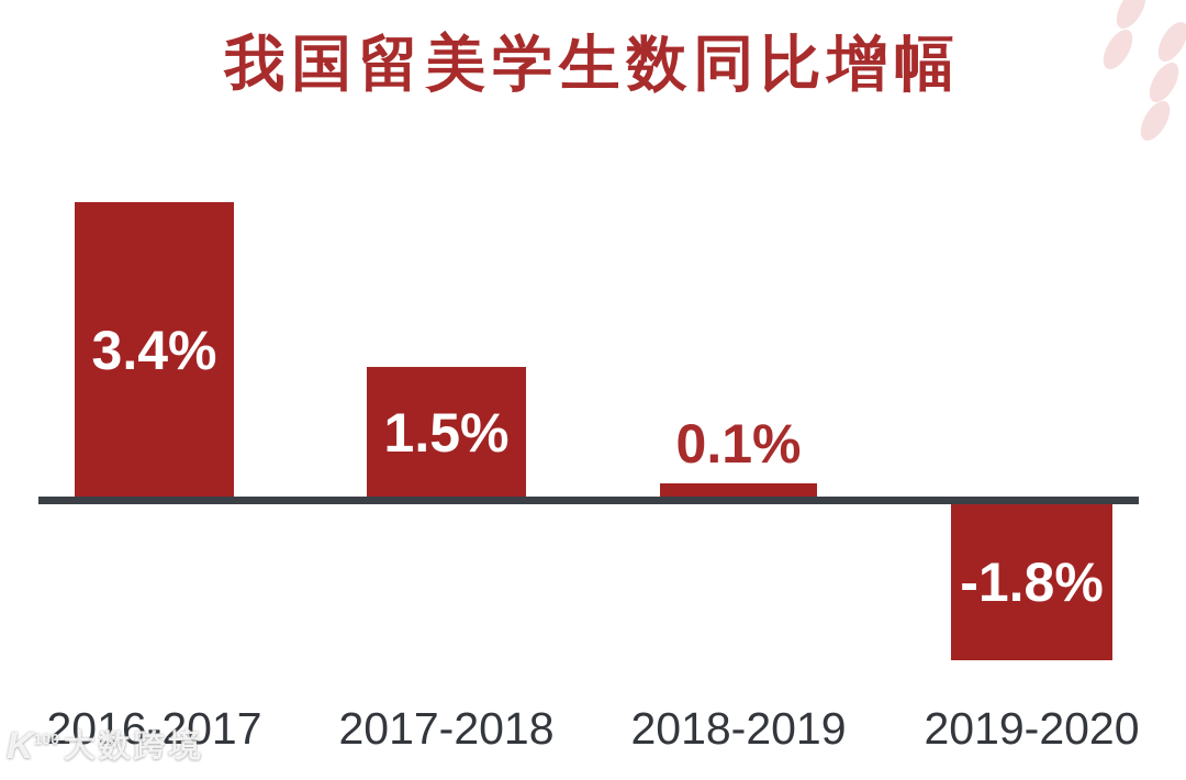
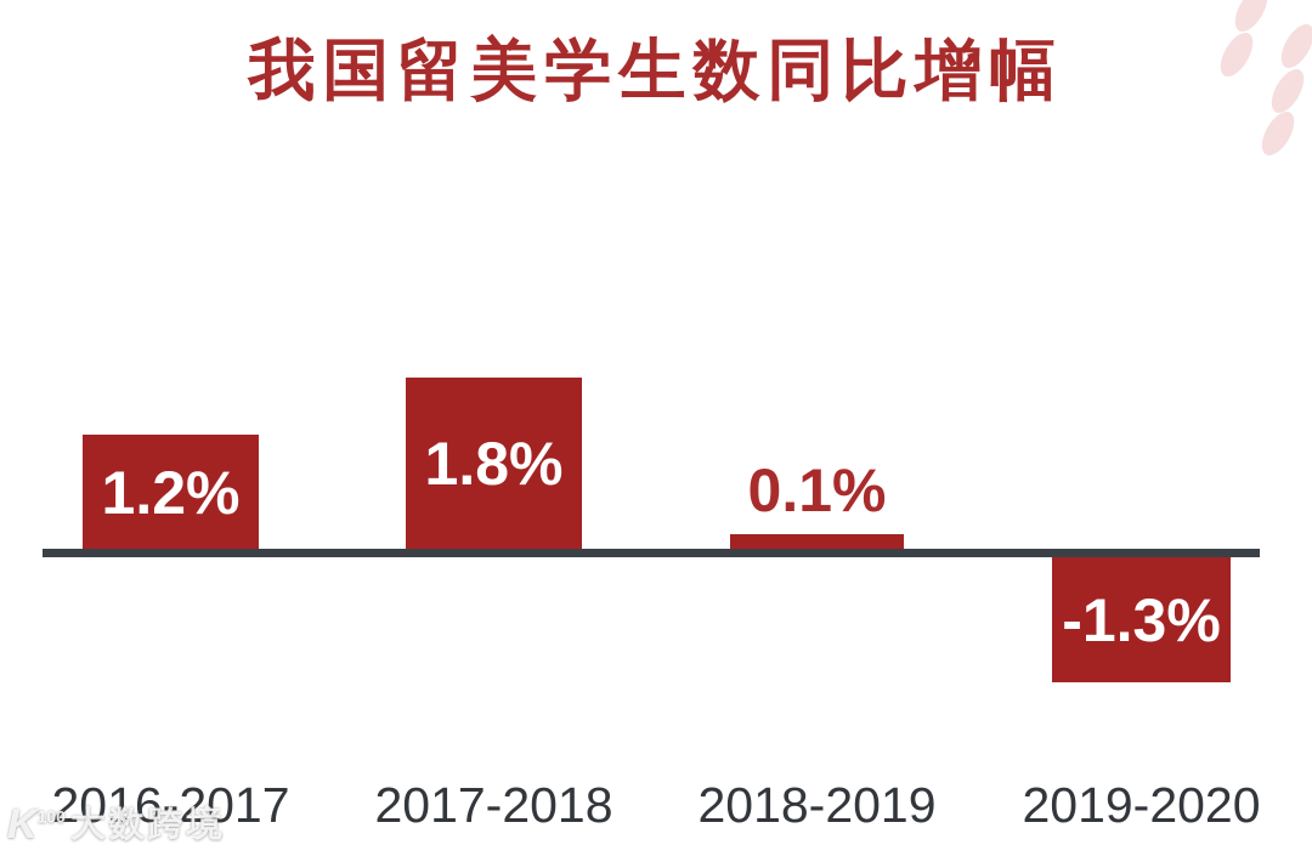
2016-2017: 3.4% -> 1.2%
2017-2018: 1.5% -> 1.8%
2019-2020: -1.8% -> -1.3%
